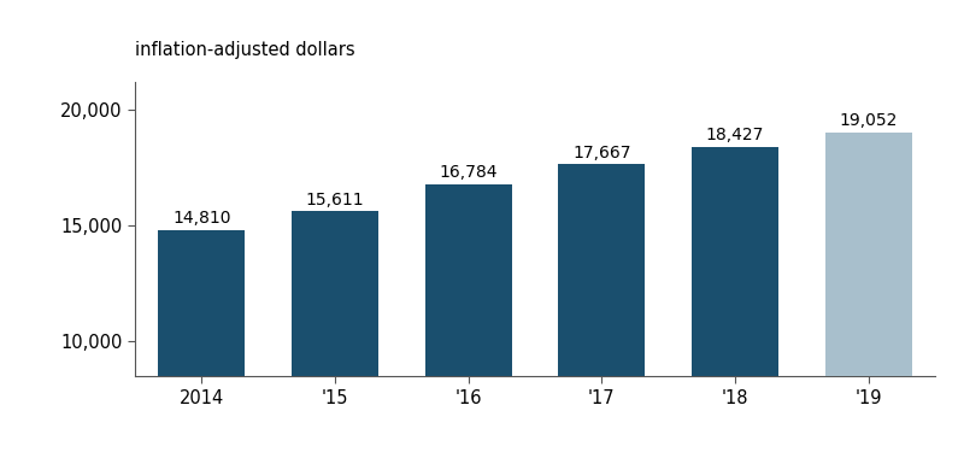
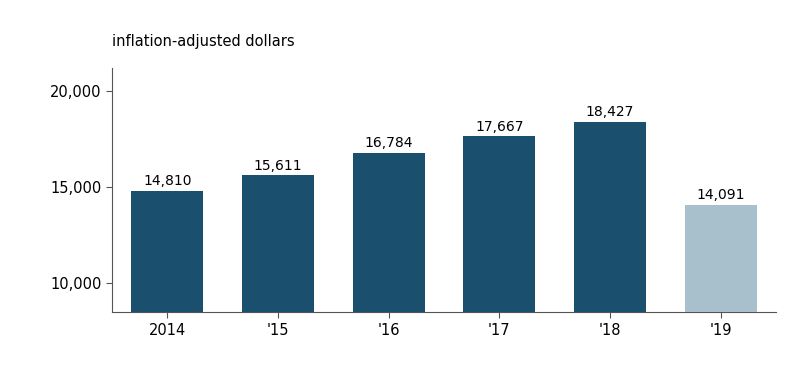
'19: 19,052 -> 14,091
